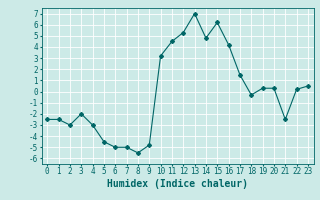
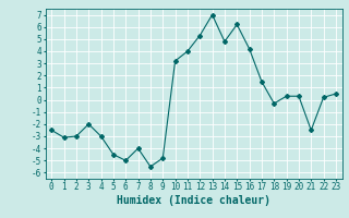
1: -2.5 -> -3.1
7: -5.0 -> -4.0
11: 4.5 -> 4.0
